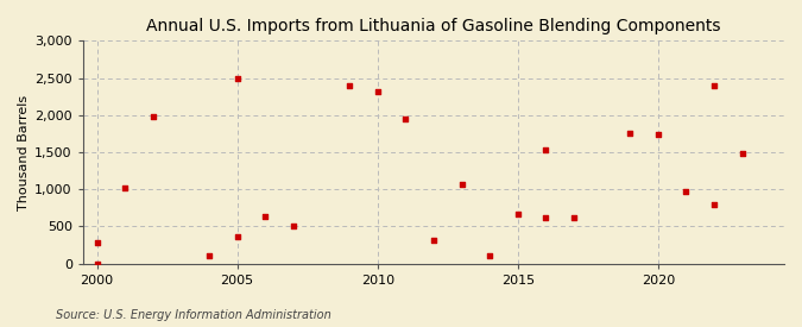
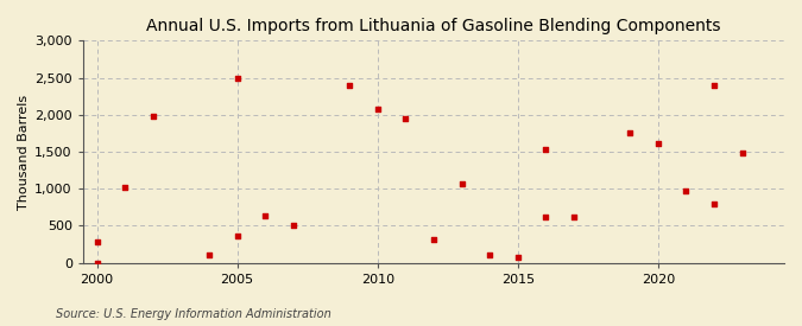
2010: 2,320 -> 2,080
2015: 660 -> 70
2020: 1,740 -> 1,610
